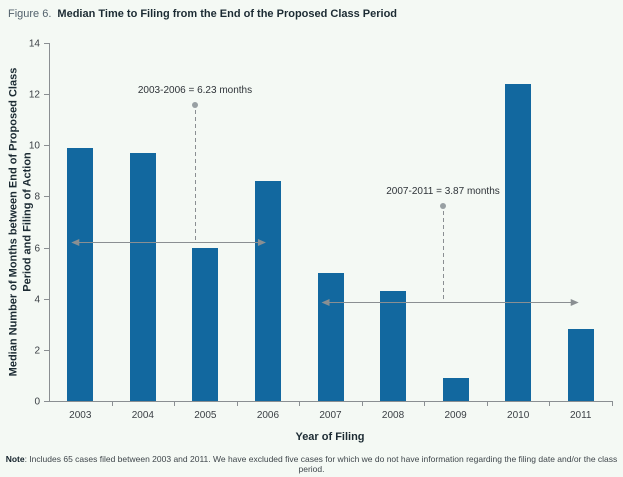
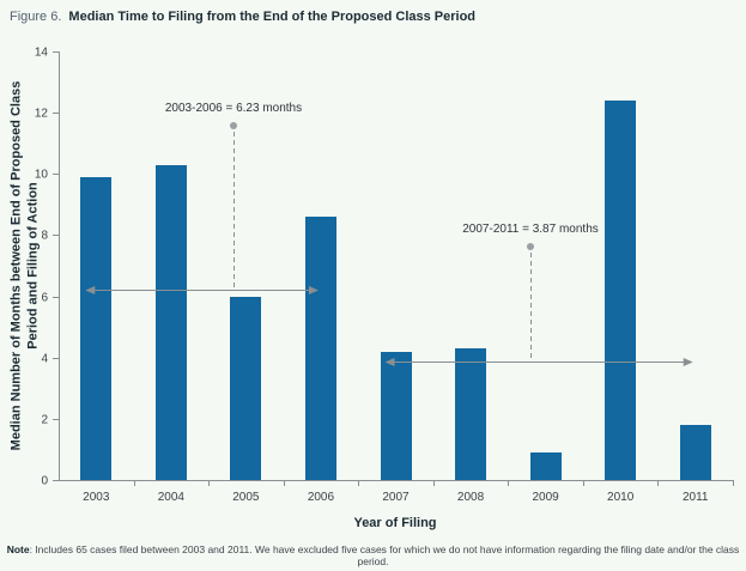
2004: 9.7 -> 10.3
2007: 5.0 -> 4.2
2011: 2.8 -> 1.8
